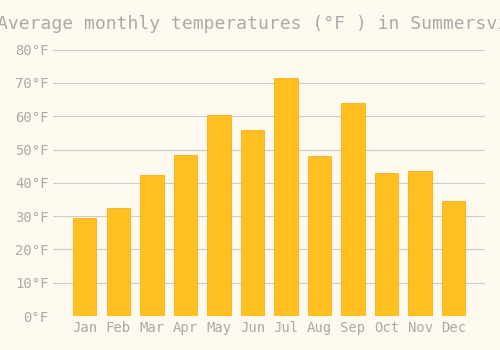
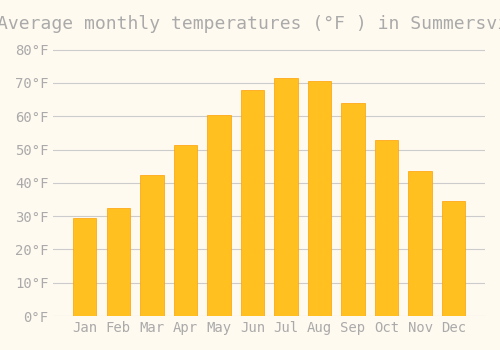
Apr: 48.5°F -> 51.5°F
Jun: 56.0°F -> 68.0°F
Aug: 48.0°F -> 70.5°F
Oct: 43.0°F -> 53.0°F
